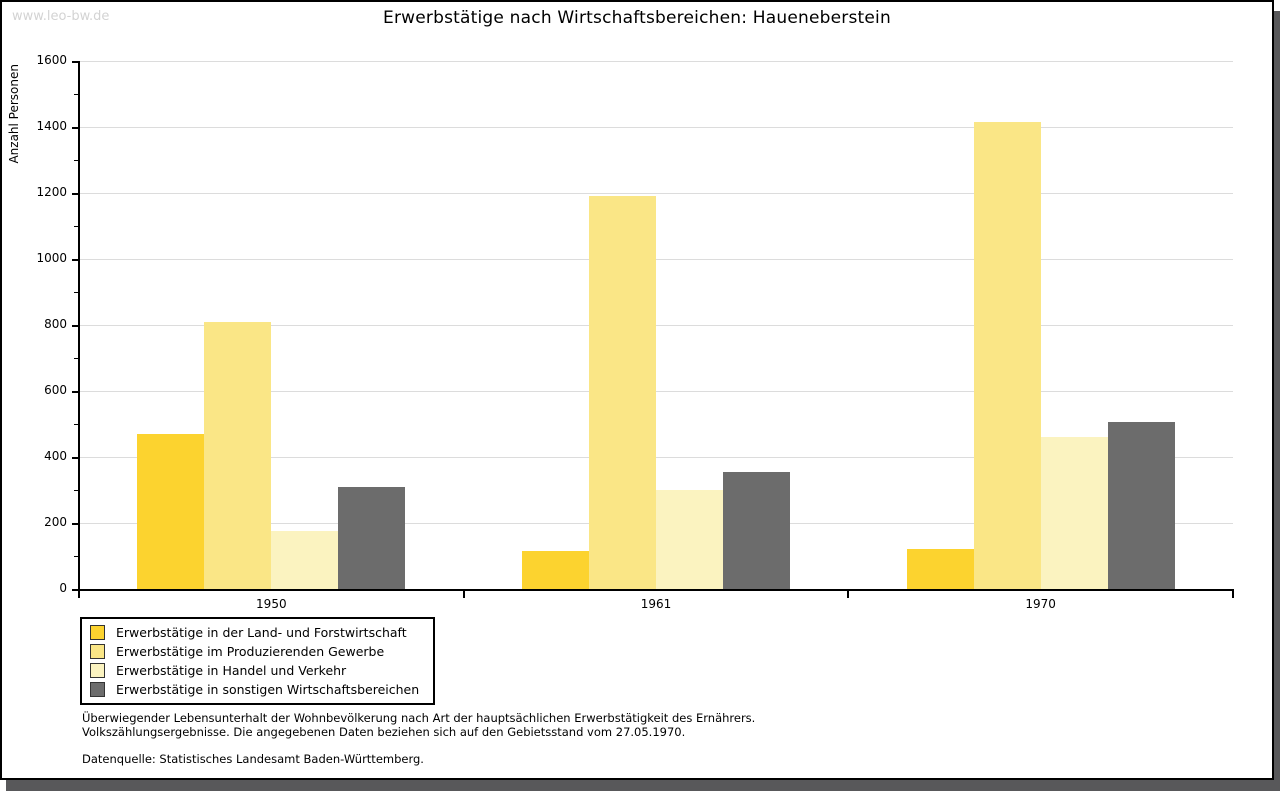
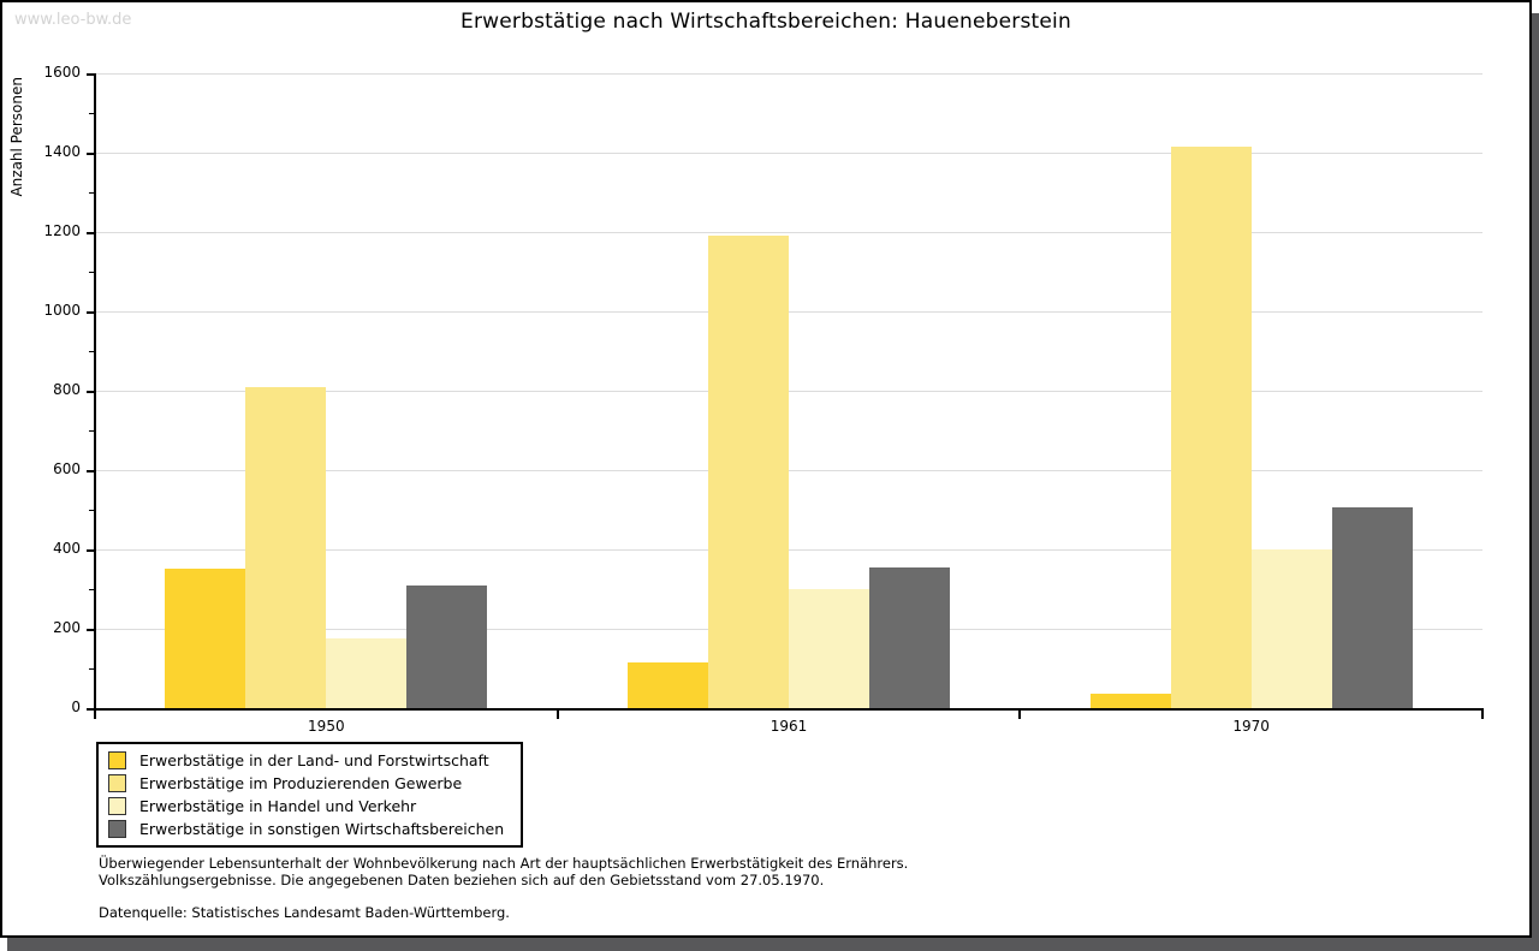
Erwerbstätige in der Land- und Forstwirtschaft/1950: 470 -> 350
Erwerbstätige in der Land- und Forstwirtschaft/1970: 120 -> 40
Erwerbstätige in Handel und Verkehr/1970: 460 -> 400
